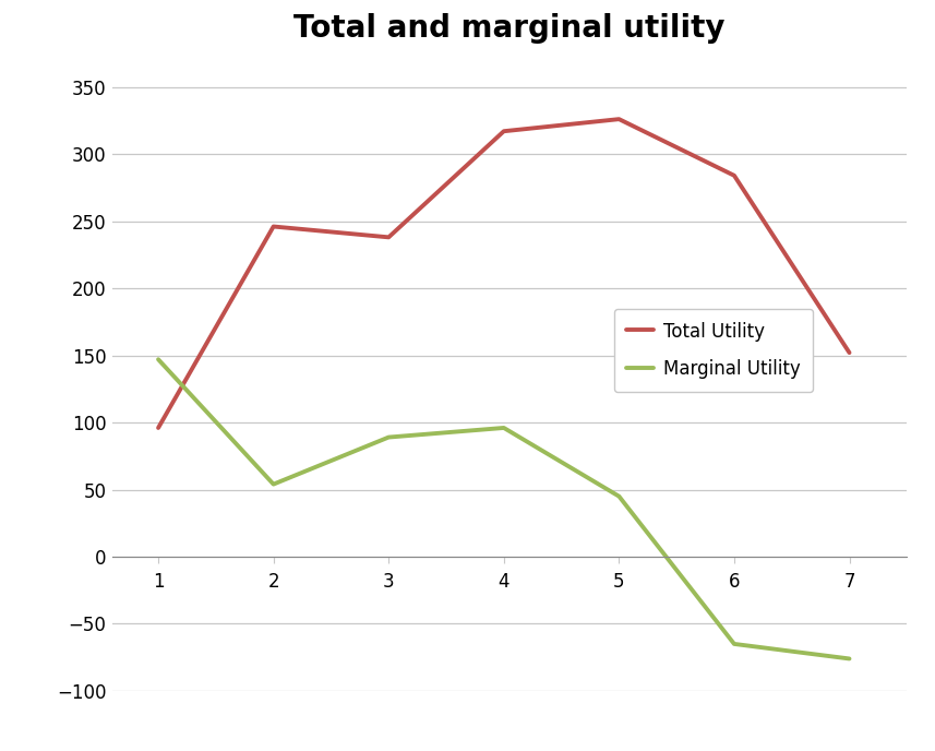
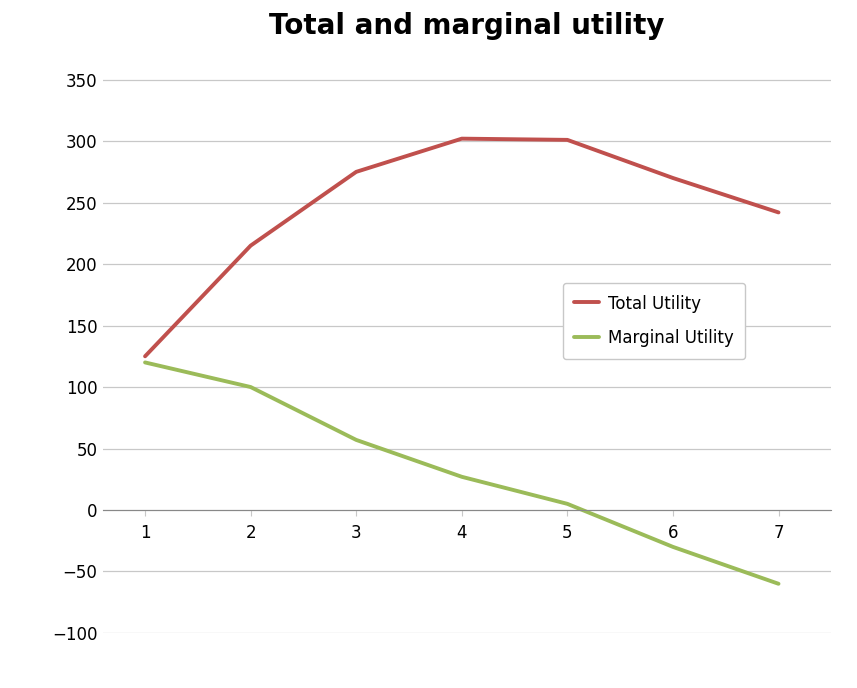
Total Utility/1: 96 -> 125
Marginal Utility/1: 147 -> 120
Total Utility/2: 246 -> 215
Marginal Utility/2: 54 -> 100
Total Utility/3: 238 -> 275
Marginal Utility/3: 89 -> 57
Total Utility/4: 317 -> 302
Marginal Utility/4: 96 -> 27
Total Utility/5: 326 -> 301
Marginal Utility/5: 45 -> 5
Total Utility/6: 284 -> 270
Marginal Utility/6: -65 -> -30
Total Utility/7: 152 -> 242
Marginal Utility/7: -76 -> -60
